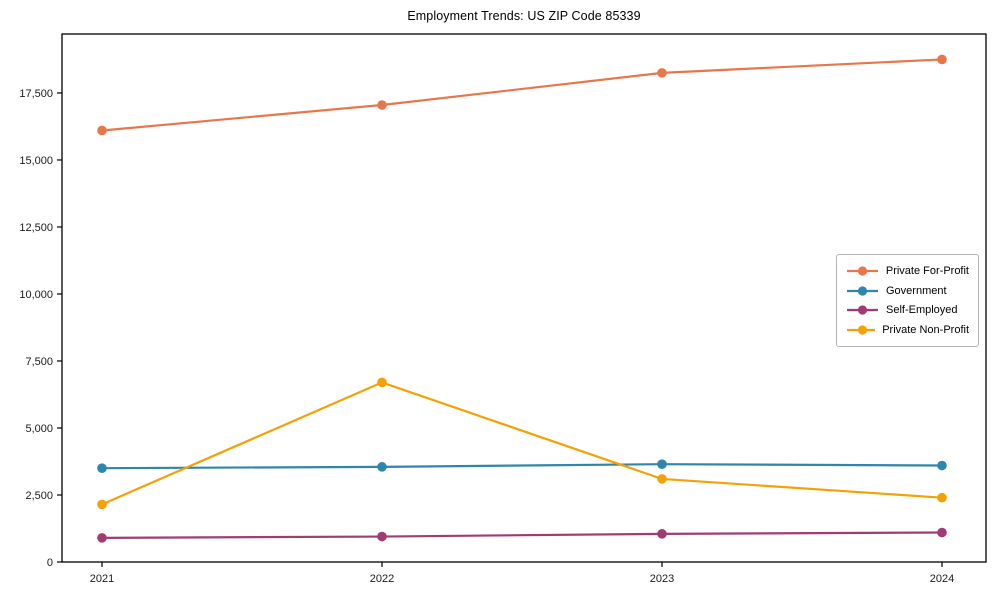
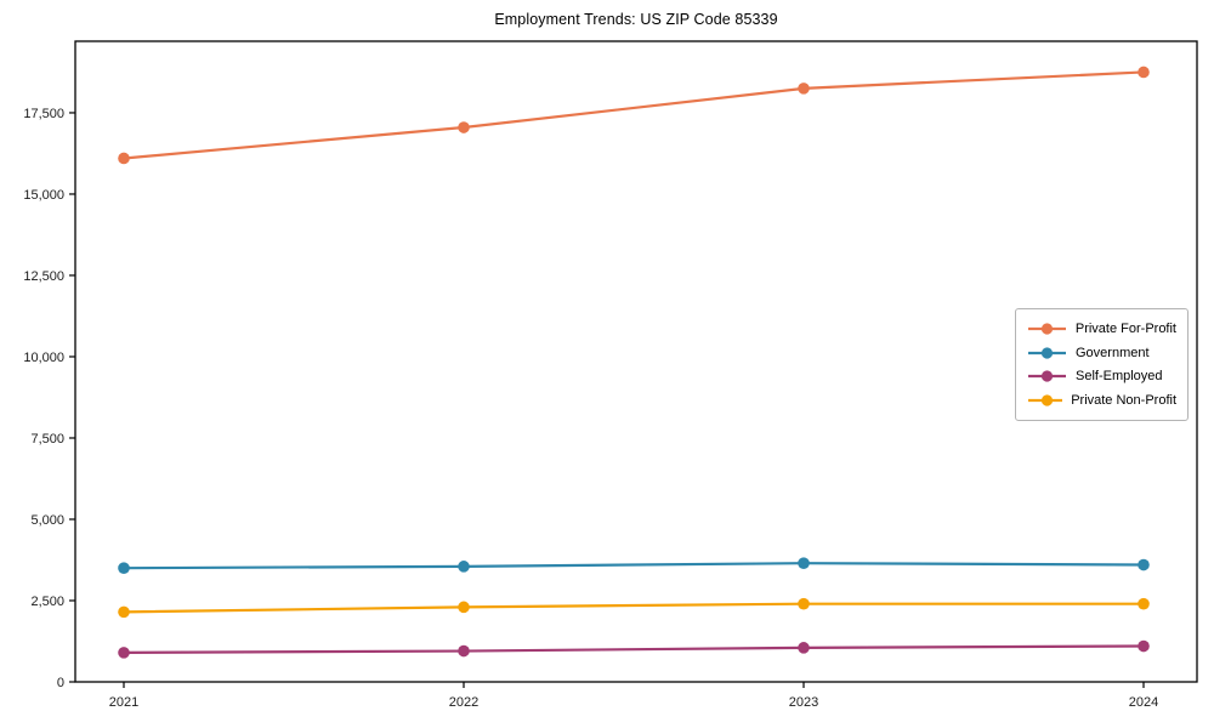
Private Non-Profit/2022: 6700 -> 2300
Private Non-Profit/2023: 3100 -> 2400
